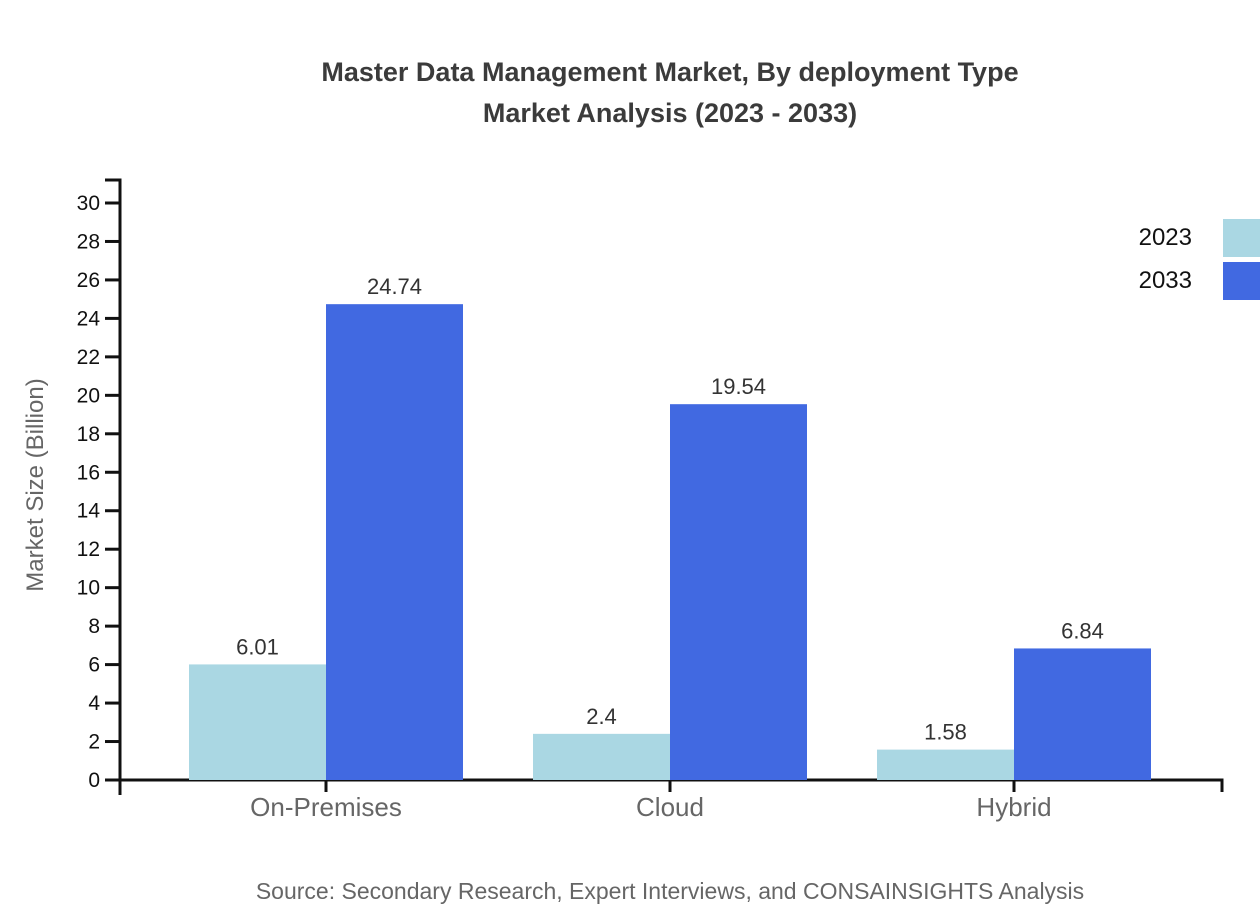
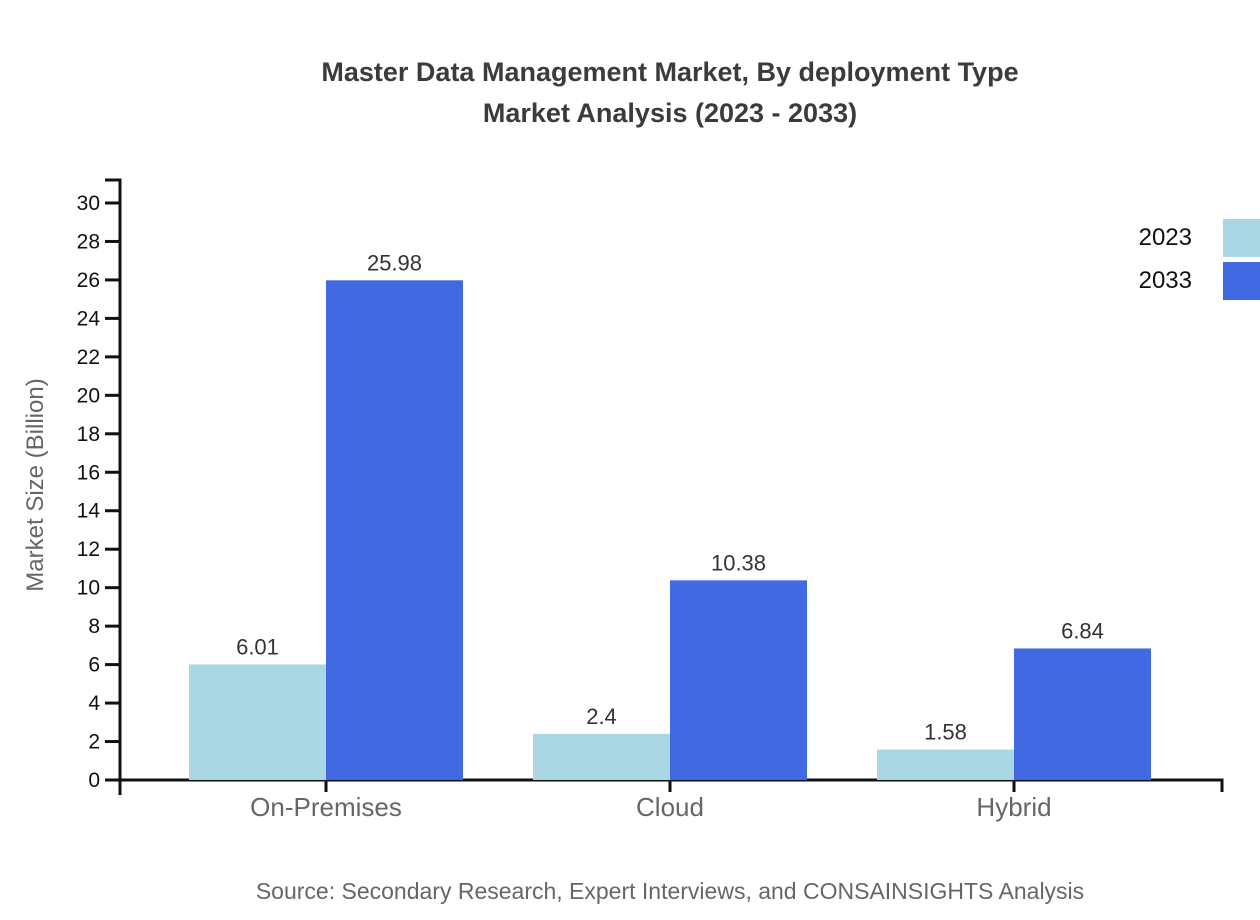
2033/On-Premises: 24.74 -> 25.98
2033/Cloud: 19.54 -> 10.38
